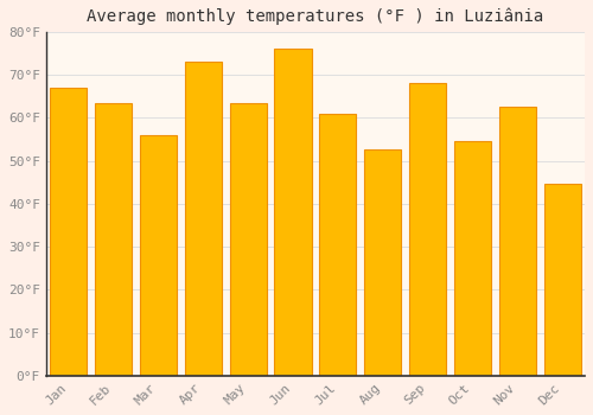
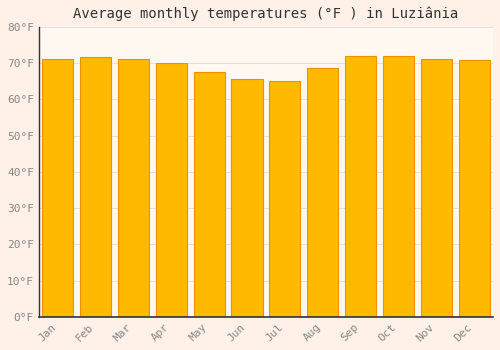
Jan: 67.0°F -> 71.2°F
Feb: 63.5°F -> 71.6°F
Mar: 56.0°F -> 71.1°F
Apr: 73.0°F -> 70.0°F
May: 63.5°F -> 67.5°F
Jun: 76.0°F -> 65.5°F
Jul: 61.0°F -> 65.0°F
Aug: 52.5°F -> 68.5°F
Sep: 68.0°F -> 72.0°F
Oct: 54.5°F -> 72.0°F
Nov: 62.5°F -> 71.2°F
Dec: 44.5°F -> 70.7°F
